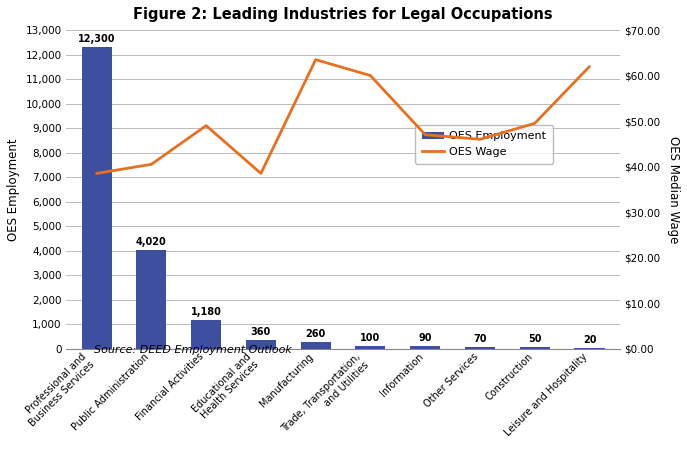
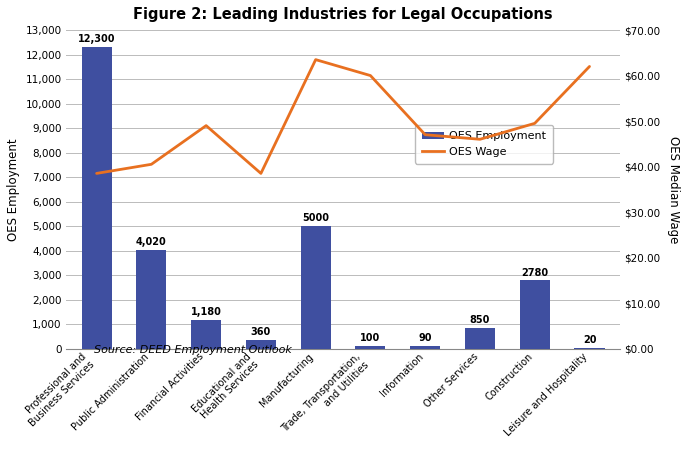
OES Employment/Manufacturing: 260 -> 5000
OES Employment/Other Services: 70 -> 850
OES Employment/Construction: 50 -> 2780
